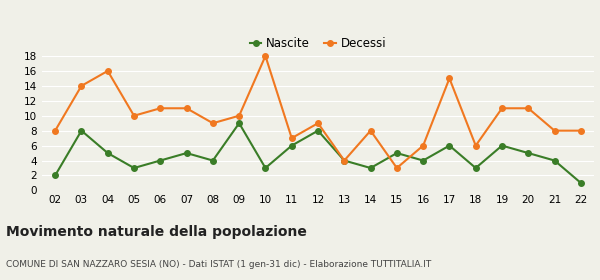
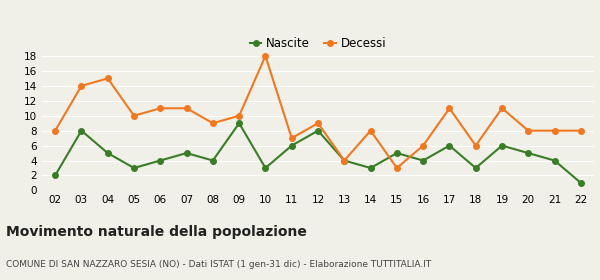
Decessi/04: 16 -> 15
Decessi/17: 15 -> 11
Decessi/20: 11 -> 8
